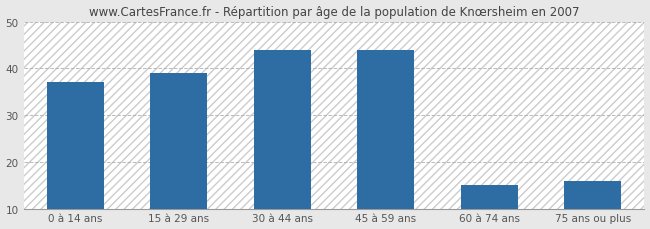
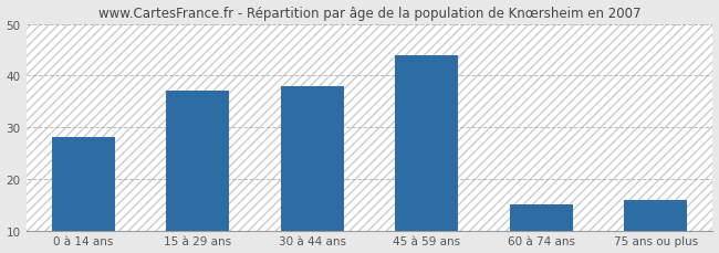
0 à 14 ans: 37 -> 28
15 à 29 ans: 39 -> 37
30 à 44 ans: 44 -> 38
